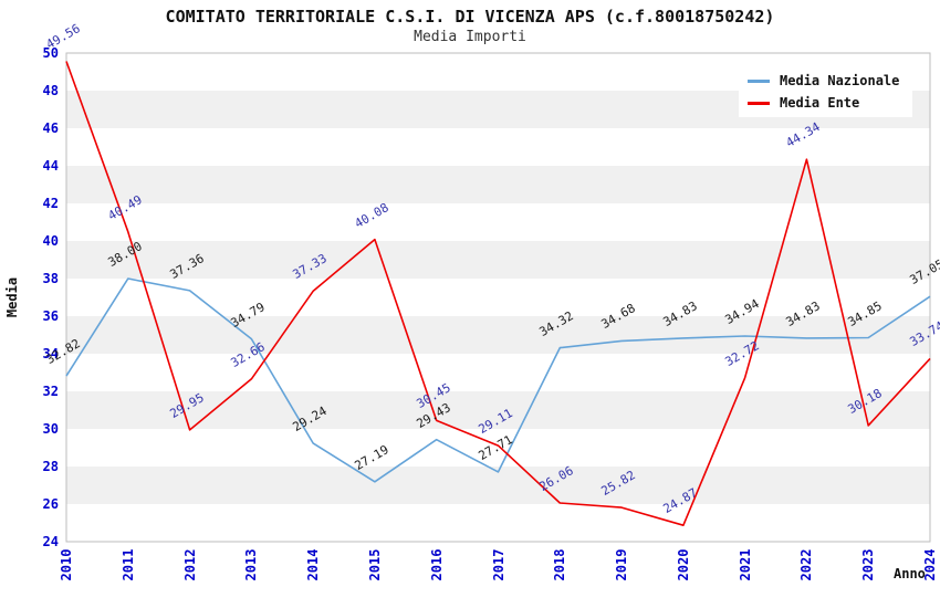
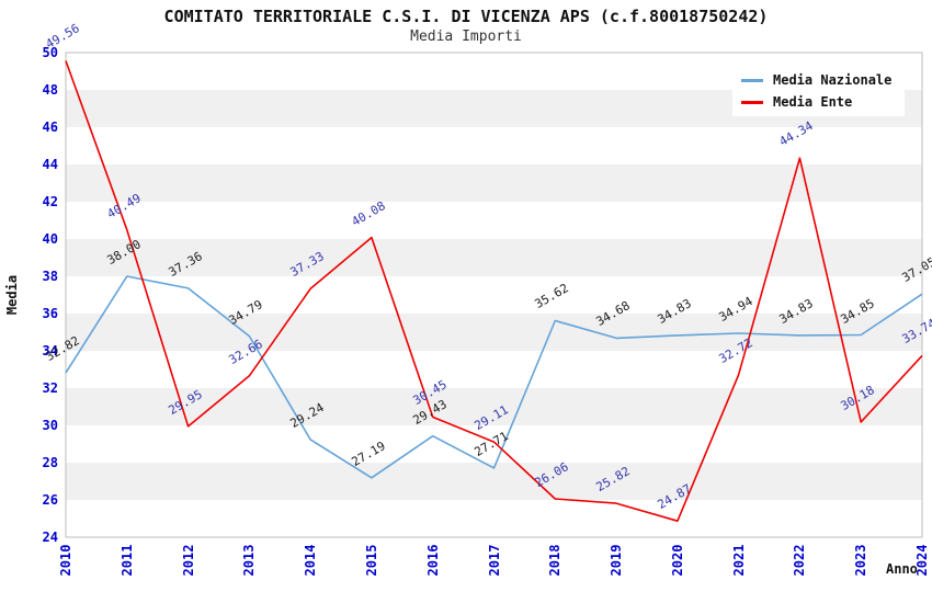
Media Nazionale/2018: 34.32 -> 35.62
